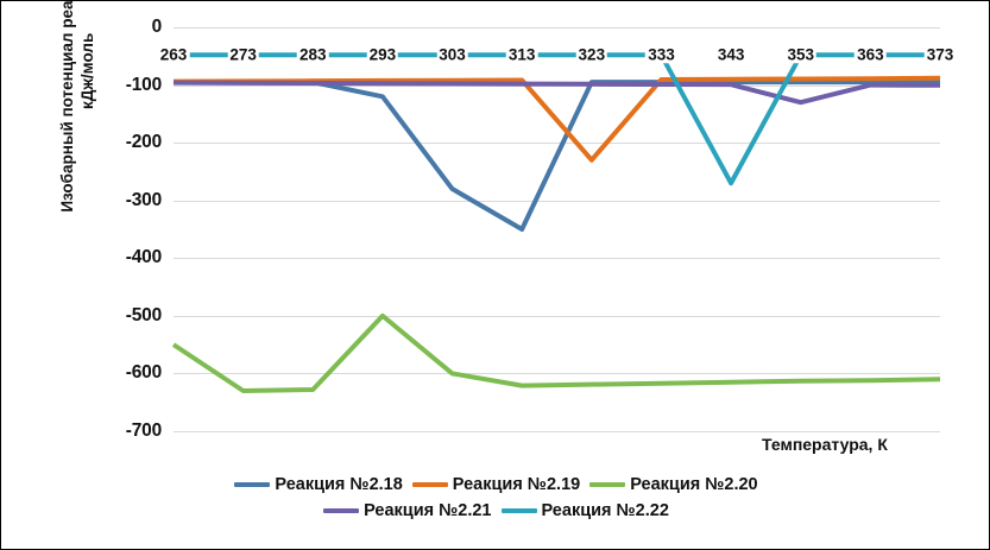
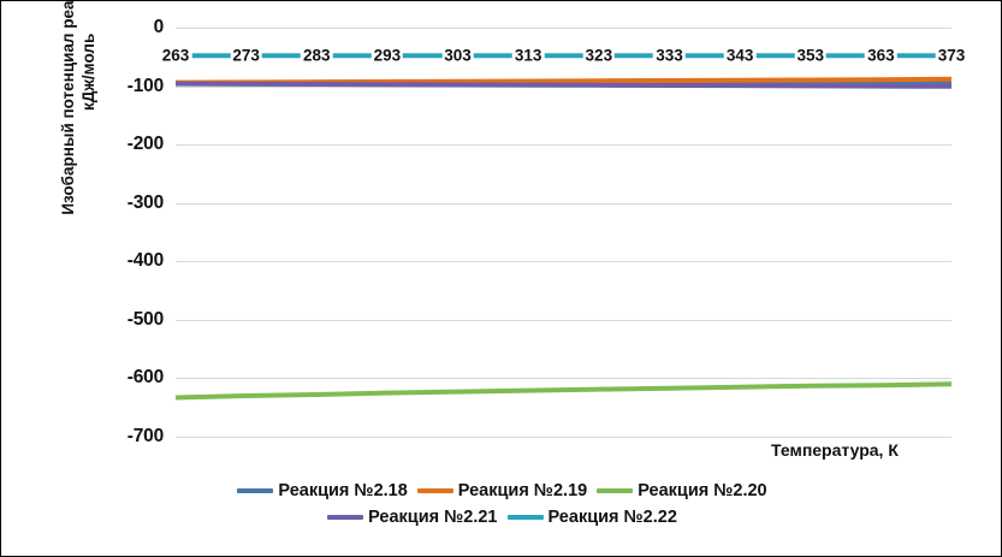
Реакция №2.20/263: -550 -> -630
Реакция №2.18/293: -120 -> -100
Реакция №2.20/293: -500 -> -620
Реакция №2.18/303: -280 -> -100
Реакция №2.20/303: -600 -> -620
Реакция №2.18/313: -350 -> -100
Реакция №2.19/323: -230 -> -90
Реакция №2.22/343: -270 -> -50
Реакция №2.21/353: -130 -> -100
